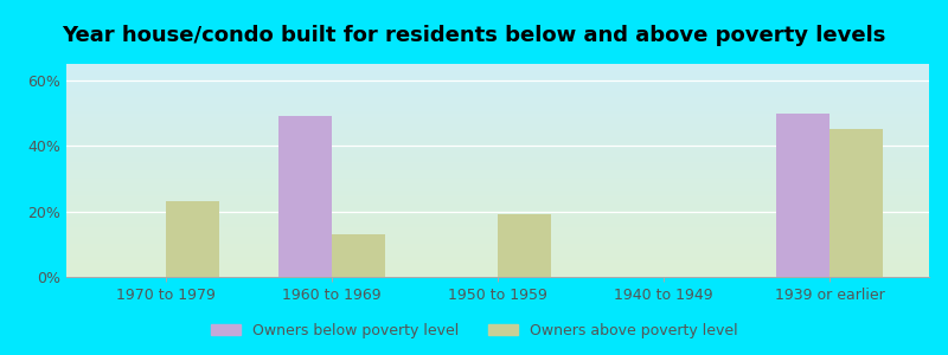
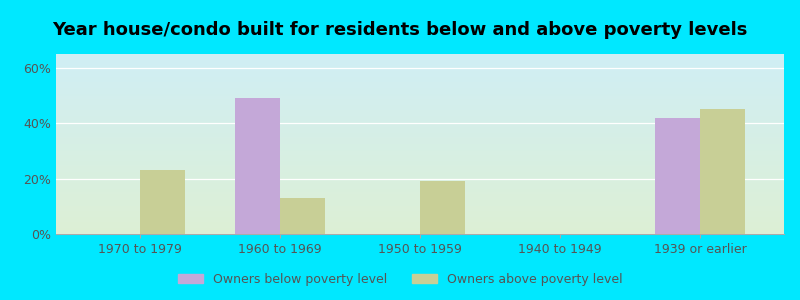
Owners below poverty level/1939 or earlier: 50% -> 42%
